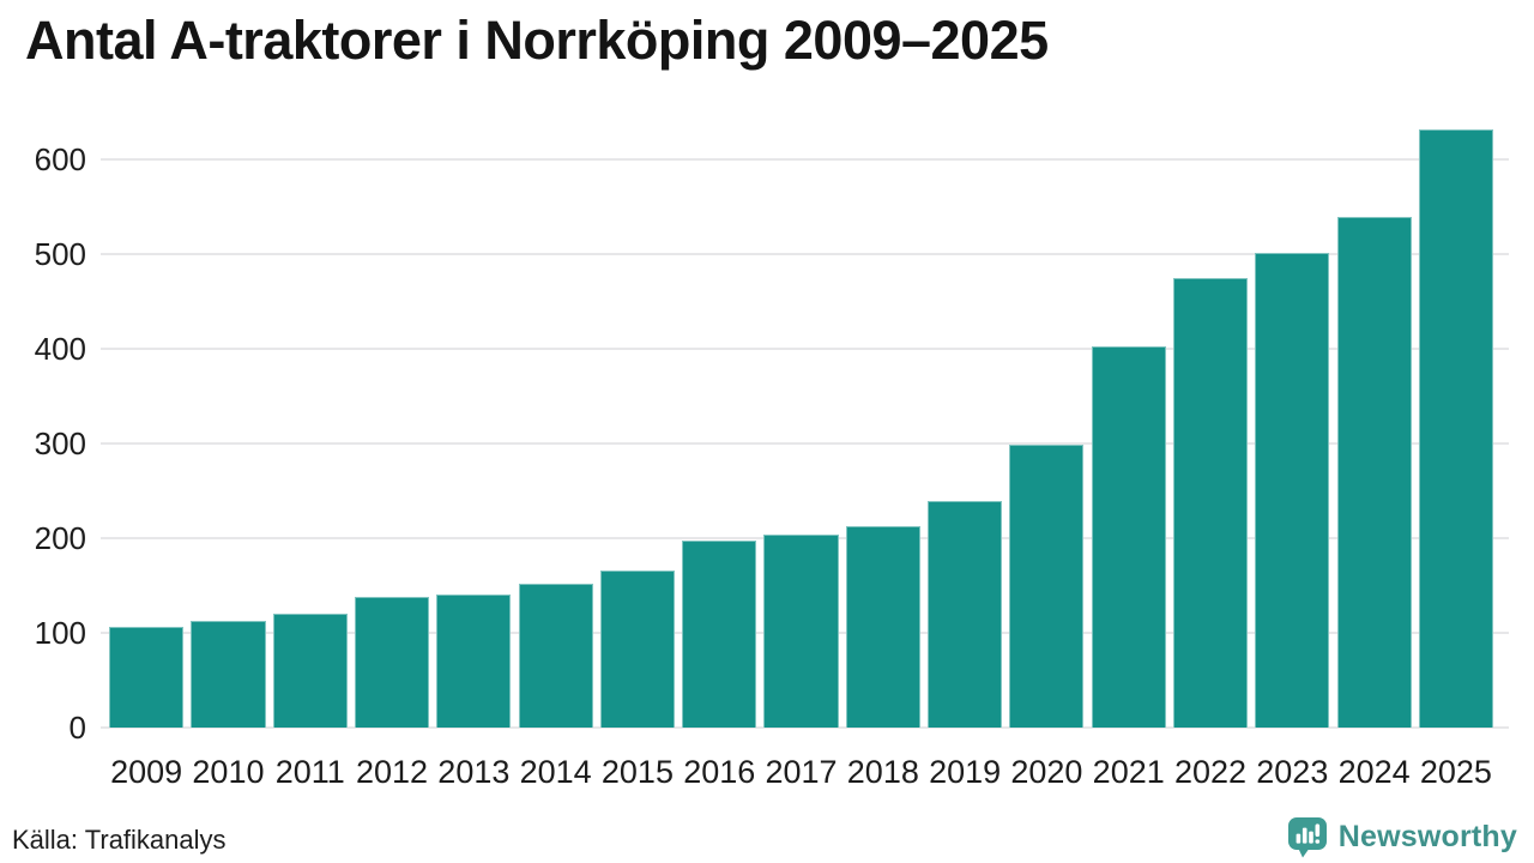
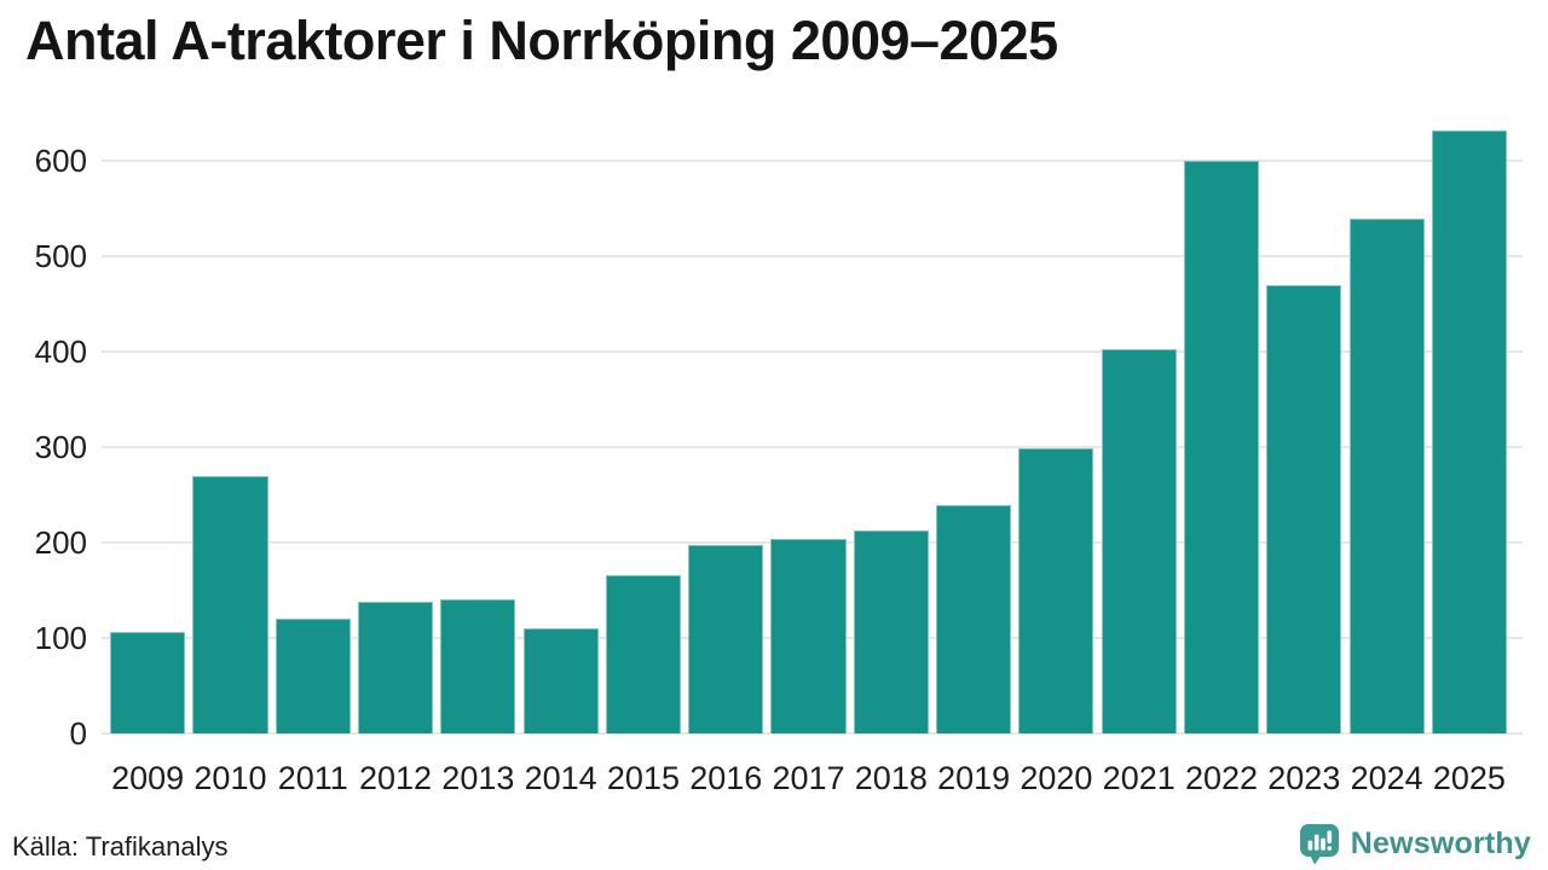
2010: 110 -> 270
2014: 150 -> 110
2022: 480 -> 600
2023: 500 -> 470
